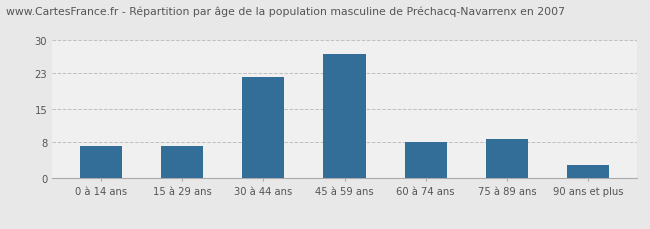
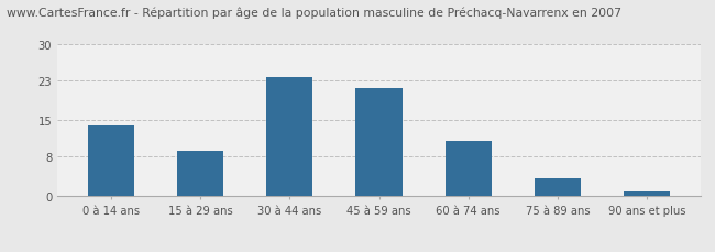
0 à 14 ans: 7.0 -> 14.0
15 à 29 ans: 7.0 -> 9.0
30 à 44 ans: 22.0 -> 23.5
45 à 59 ans: 27.0 -> 21.5
60 à 74 ans: 8.0 -> 11.0
75 à 89 ans: 8.5 -> 3.5
90 ans et plus: 3.0 -> 1.0
